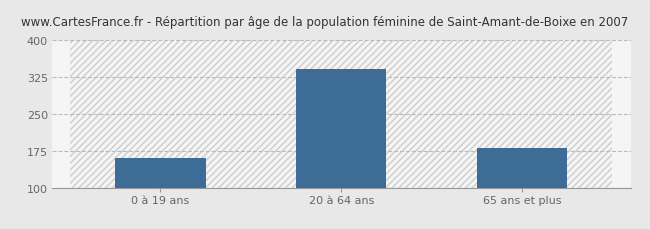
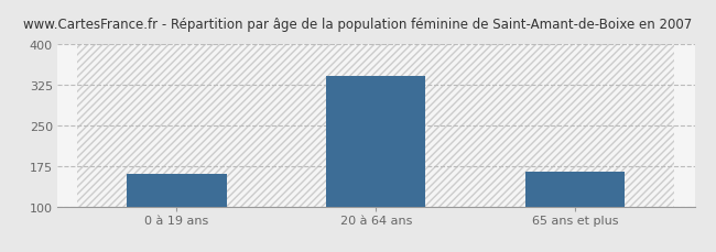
65 ans et plus: 180 -> 165
